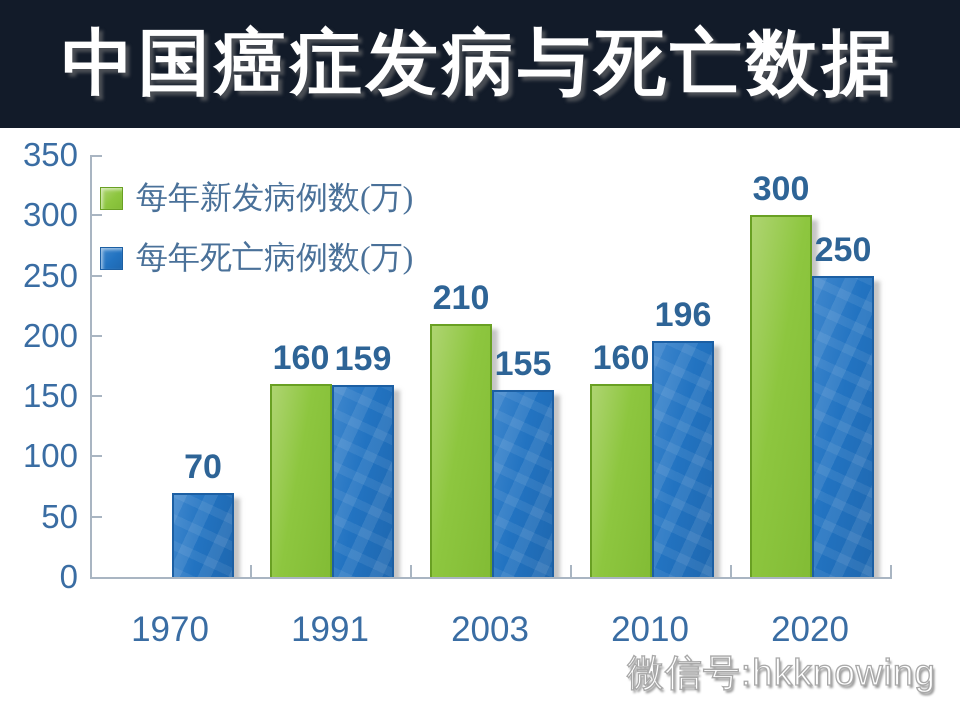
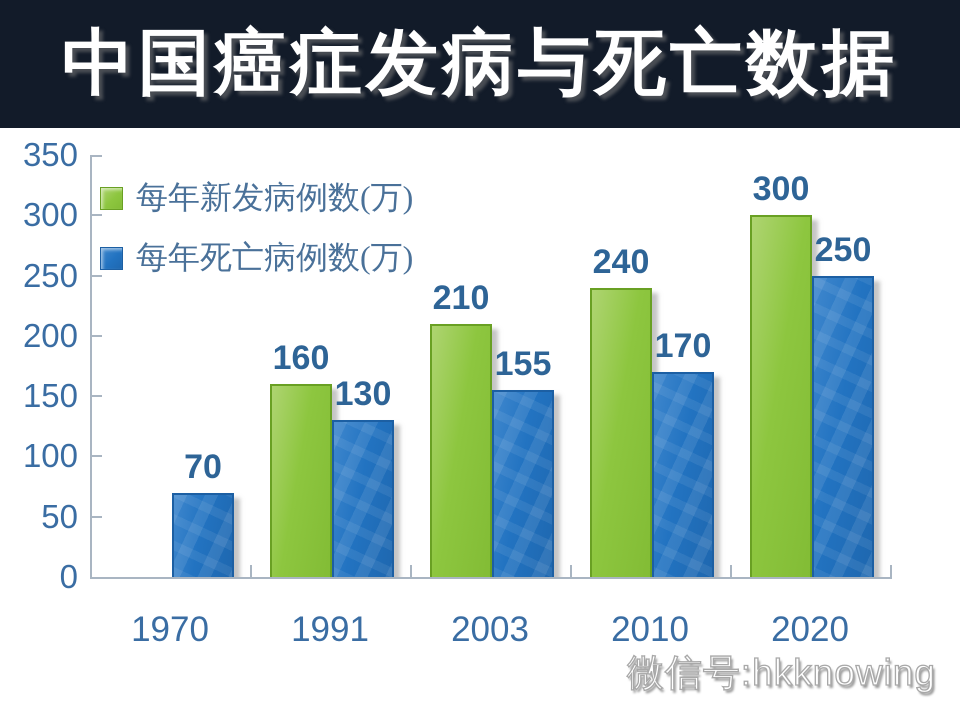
每年死亡病例数(万)/1991: 159 -> 130
每年新发病例数(万)/2010: 160 -> 240
每年死亡病例数(万)/2010: 196 -> 170
